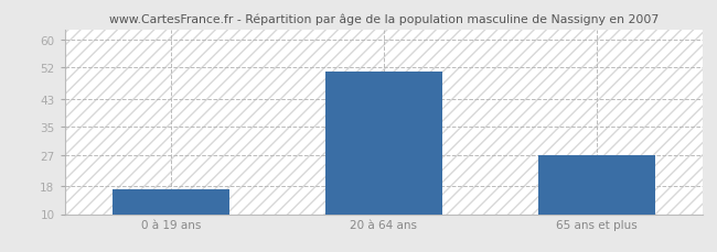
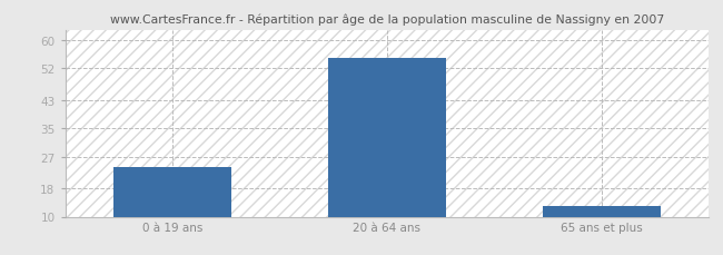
0 à 19 ans: 17 -> 24
20 à 64 ans: 51 -> 55
65 ans et plus: 27 -> 13
